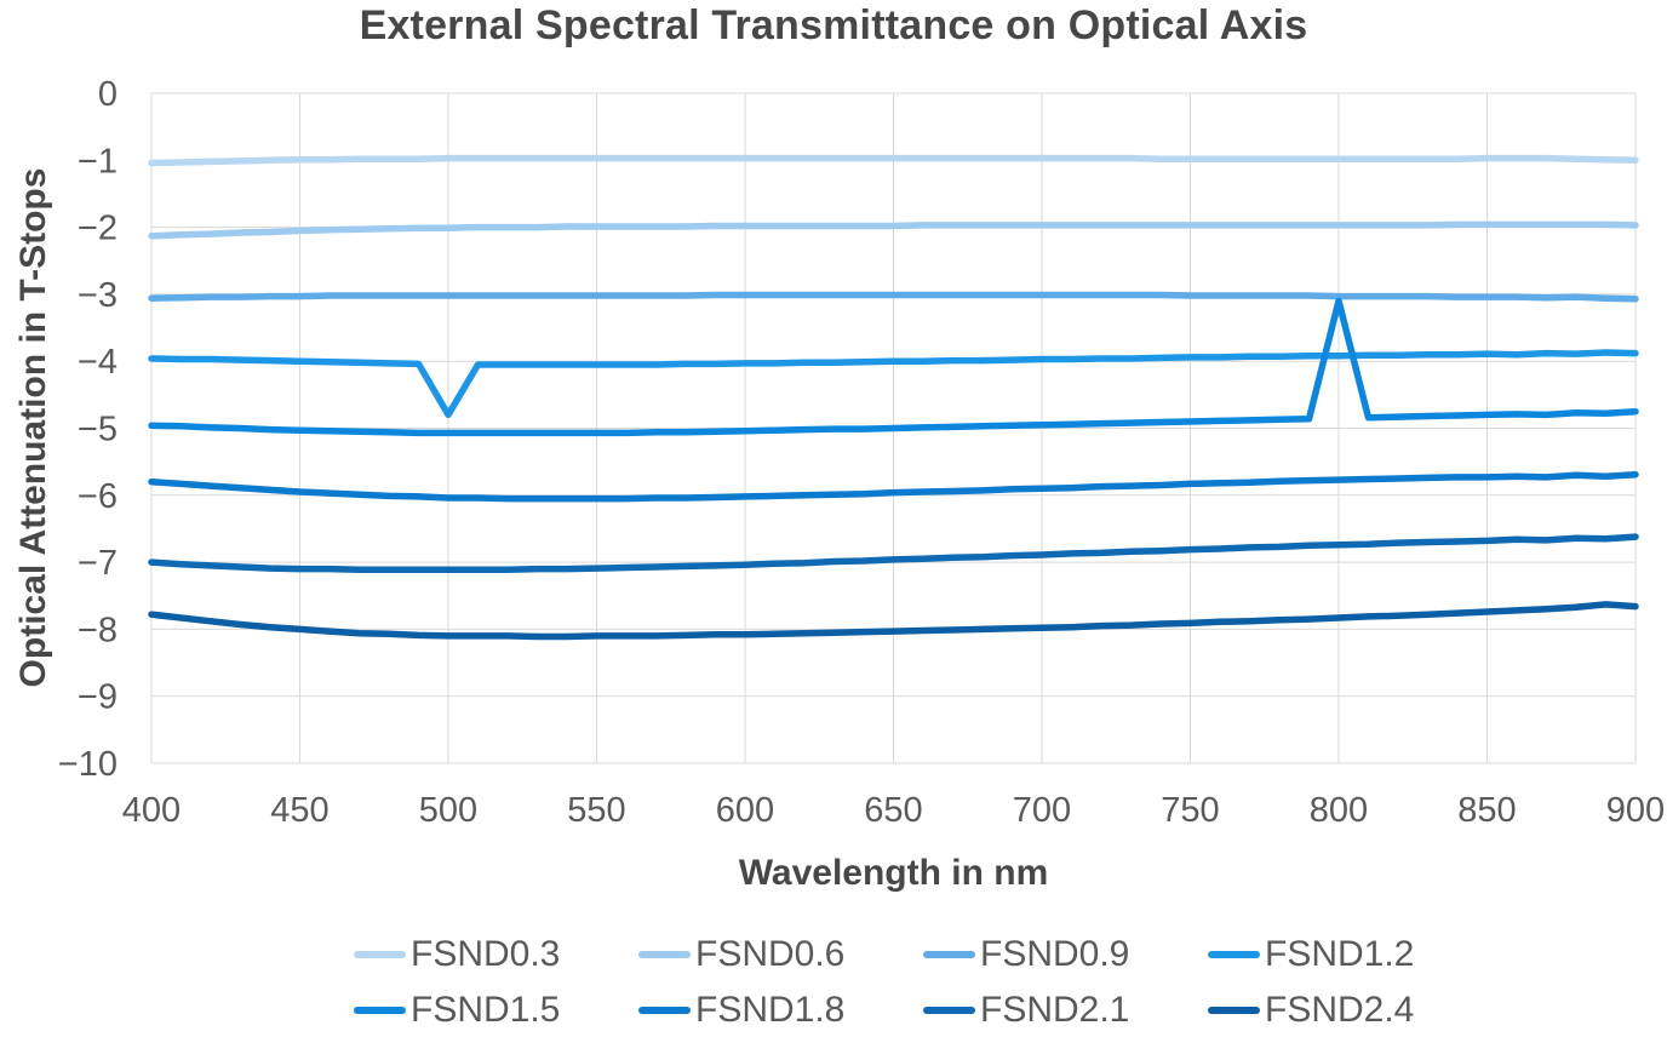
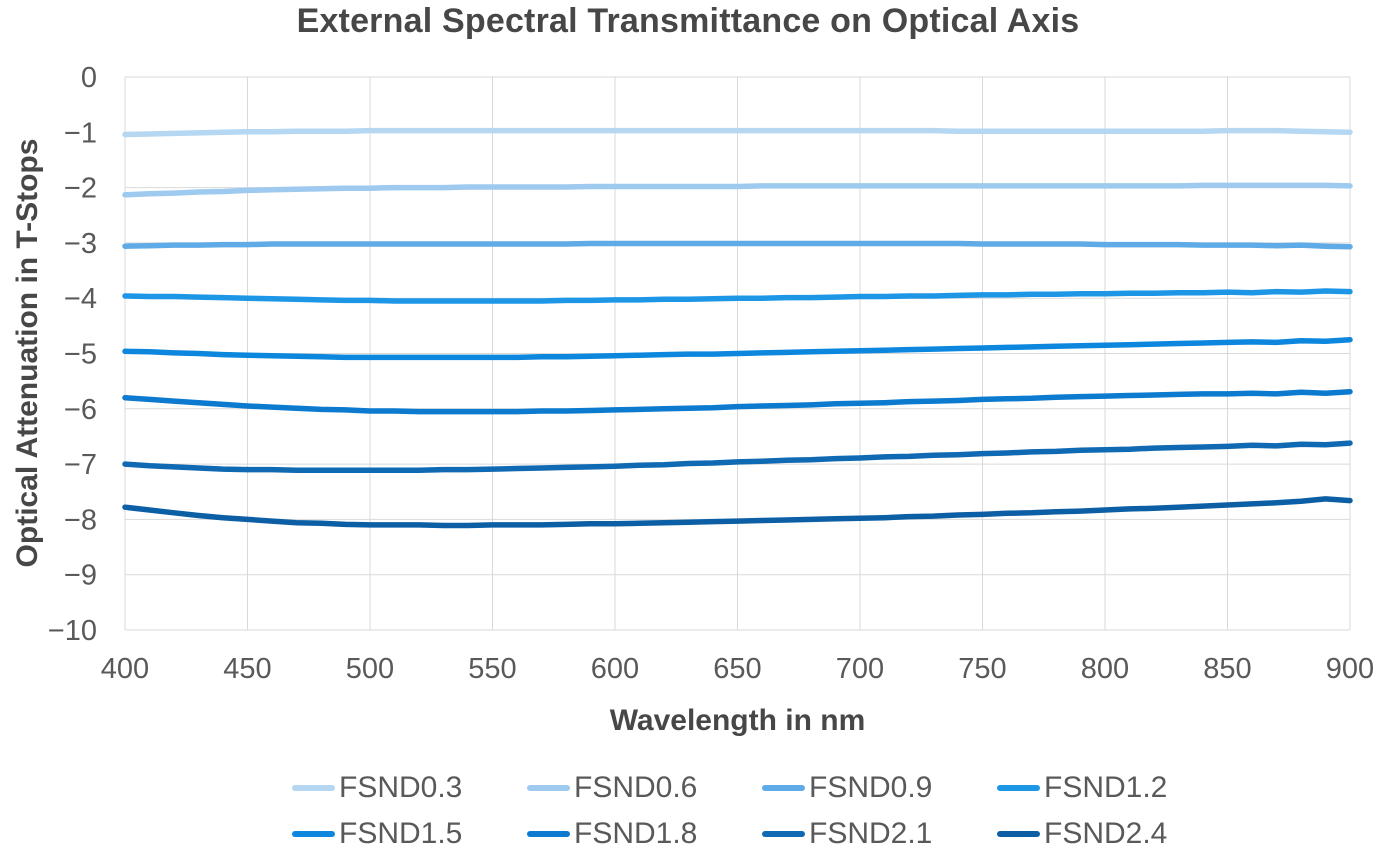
FSND1.2/500: -4.8 -> -4.0
FSND1.5/800: -3.1 -> -4.8
